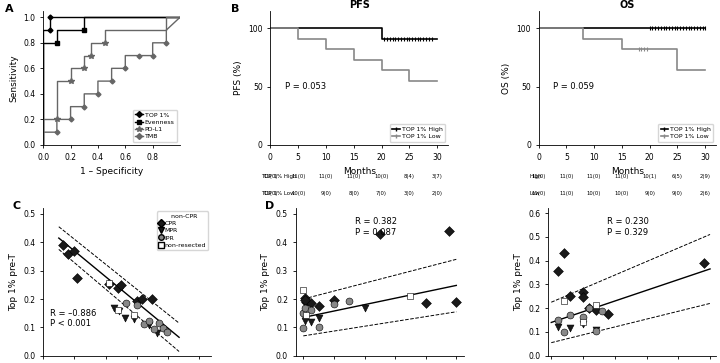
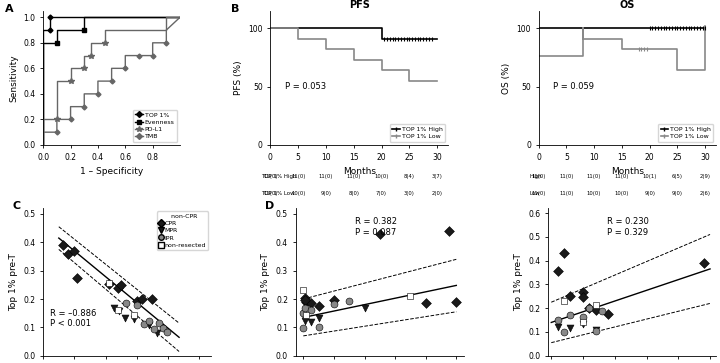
OS/0: 100 -> 76
OS/30: 64 -> 102
